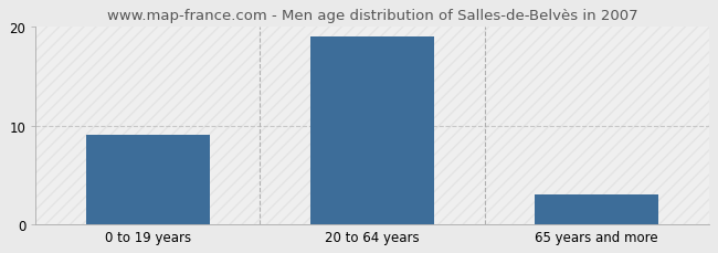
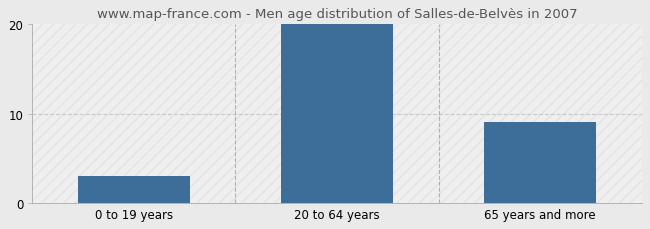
0 to 19 years: 9 -> 3
20 to 64 years: 19 -> 20
65 years and more: 3 -> 9
